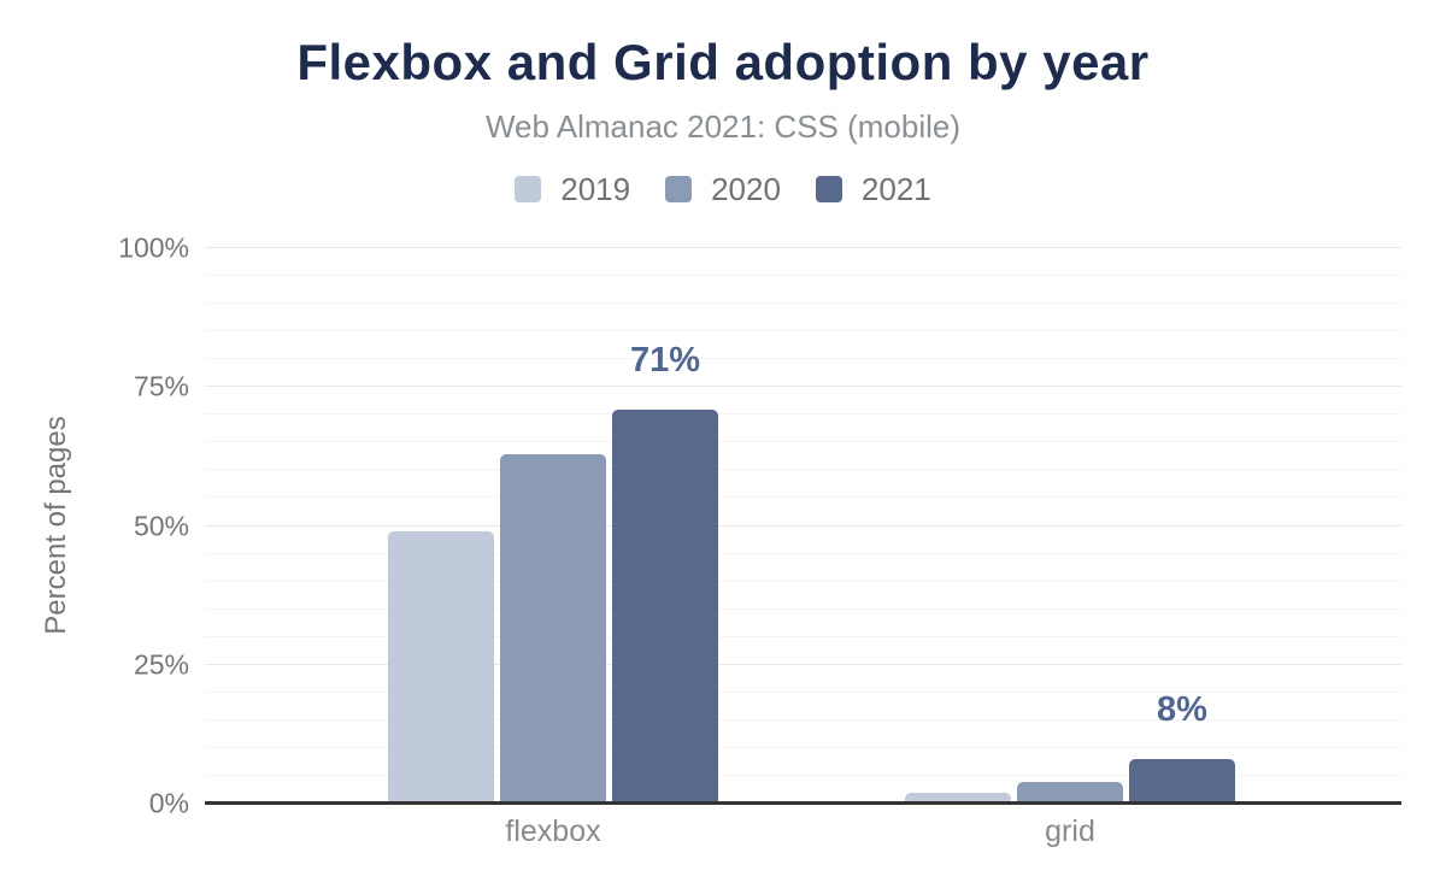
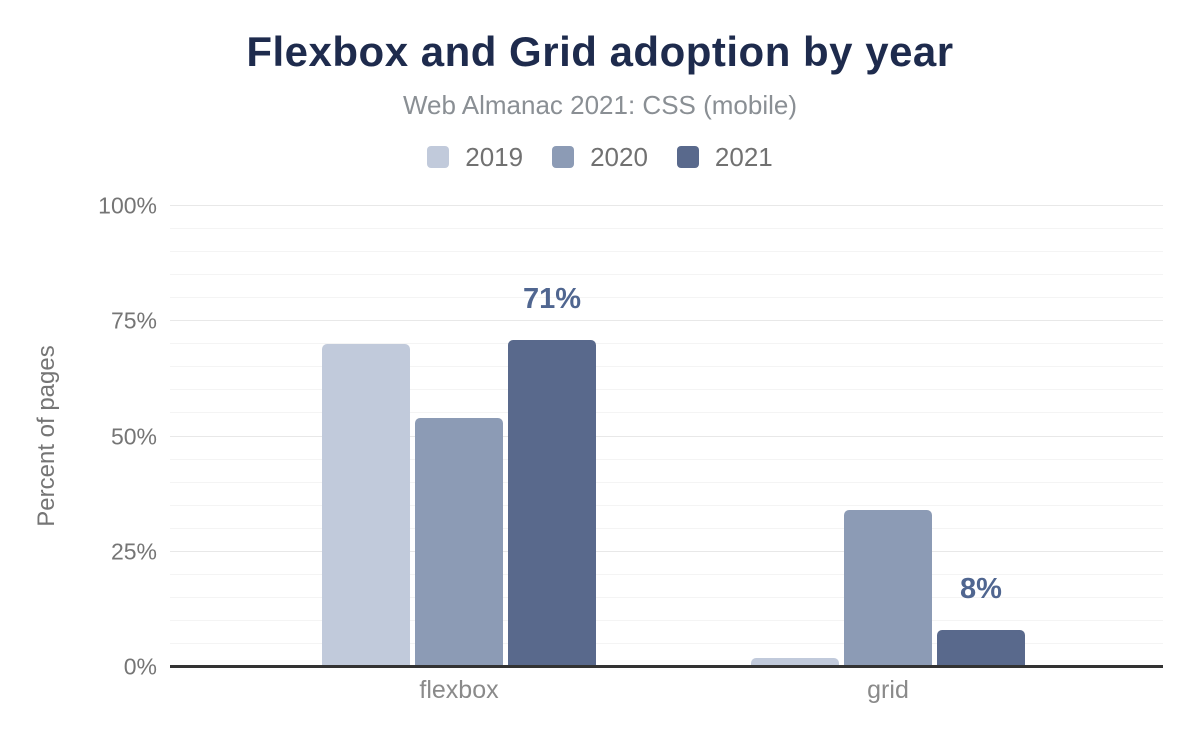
2019/flexbox: 49% -> 70%
2020/flexbox: 63% -> 54%
2020/grid: 4% -> 34%
